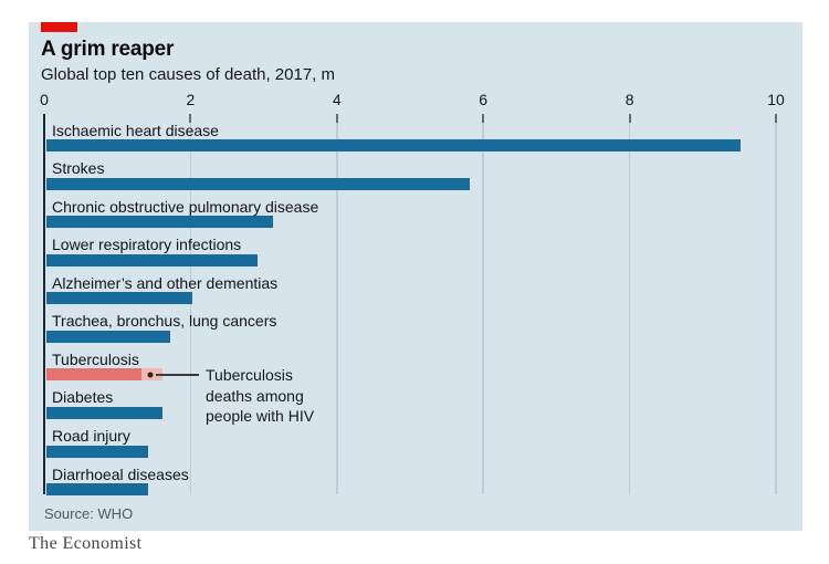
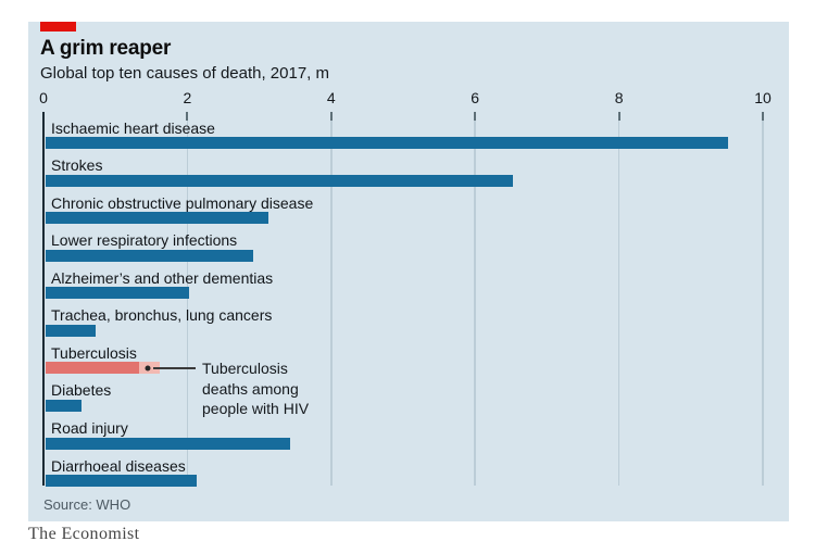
Strokes: 5.8 -> 6.5
Trachea, bronchus, lung cancers: 1.7 -> 0.7
Diabetes: 1.6 -> 0.5
Road injury: 1.4 -> 3.4
Diarrhoeal diseases: 1.4 -> 2.1
